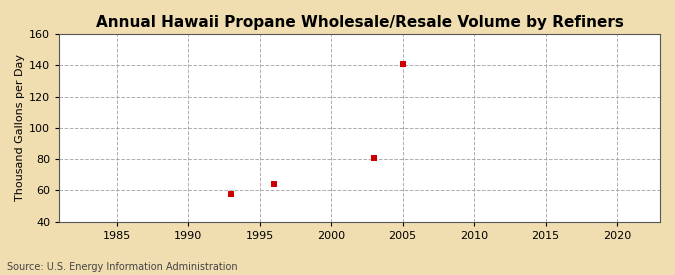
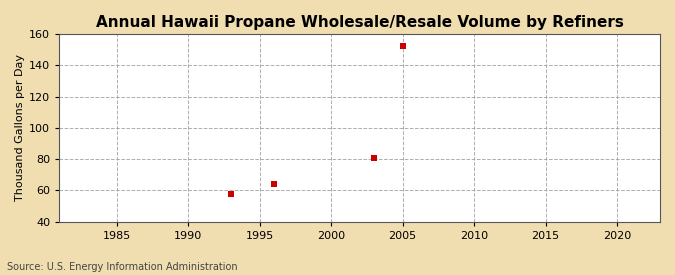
2005: 141 -> 152
